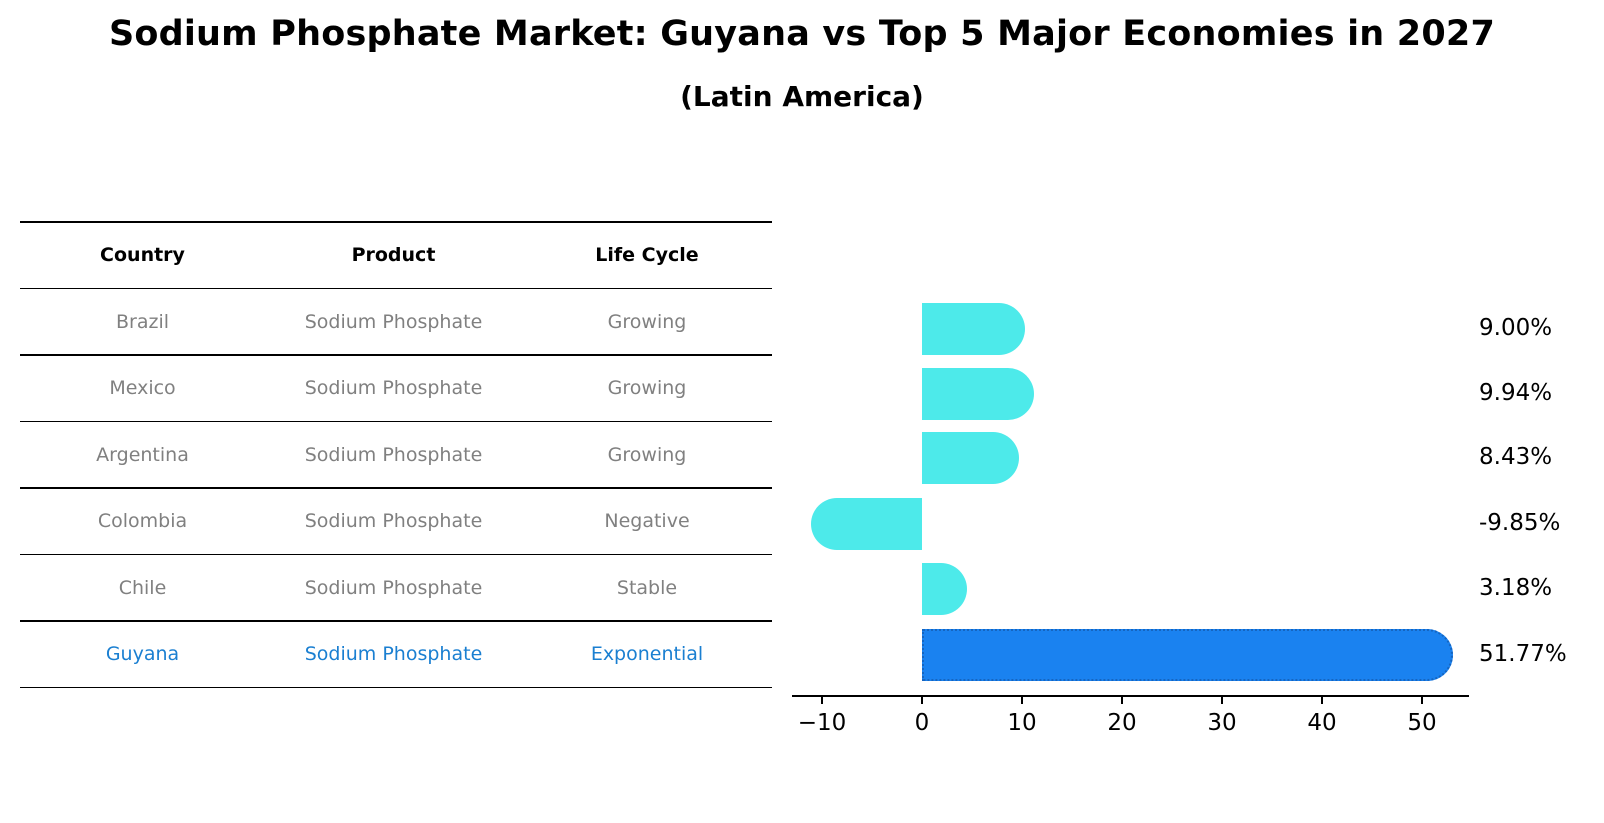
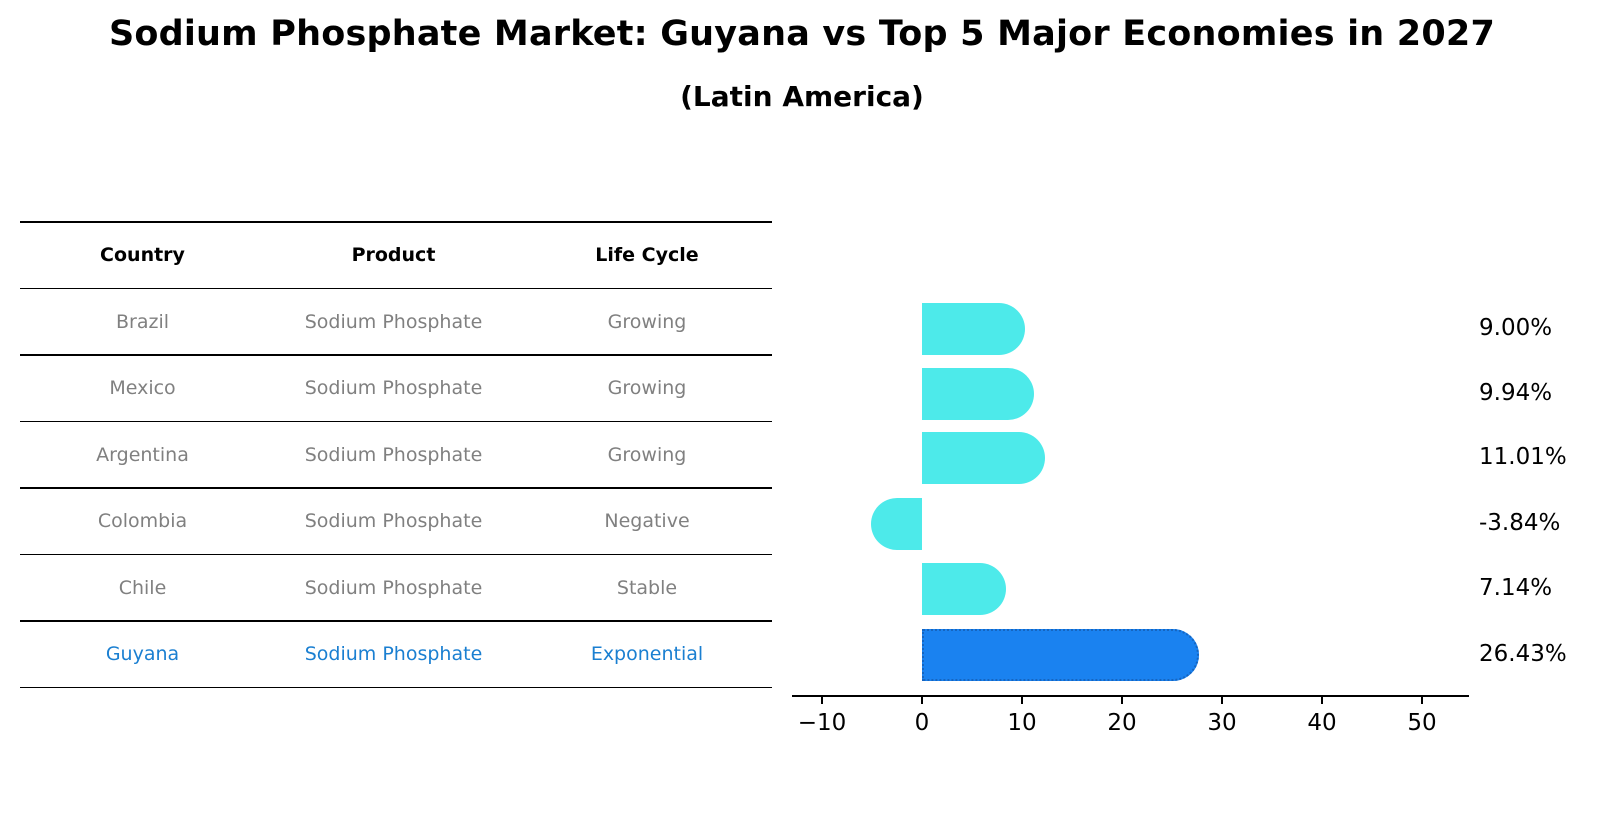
Argentina: 8.43% -> 11.01%
Colombia: -9.85% -> -3.84%
Chile: 3.18% -> 7.14%
Guyana: 51.77% -> 26.43%
